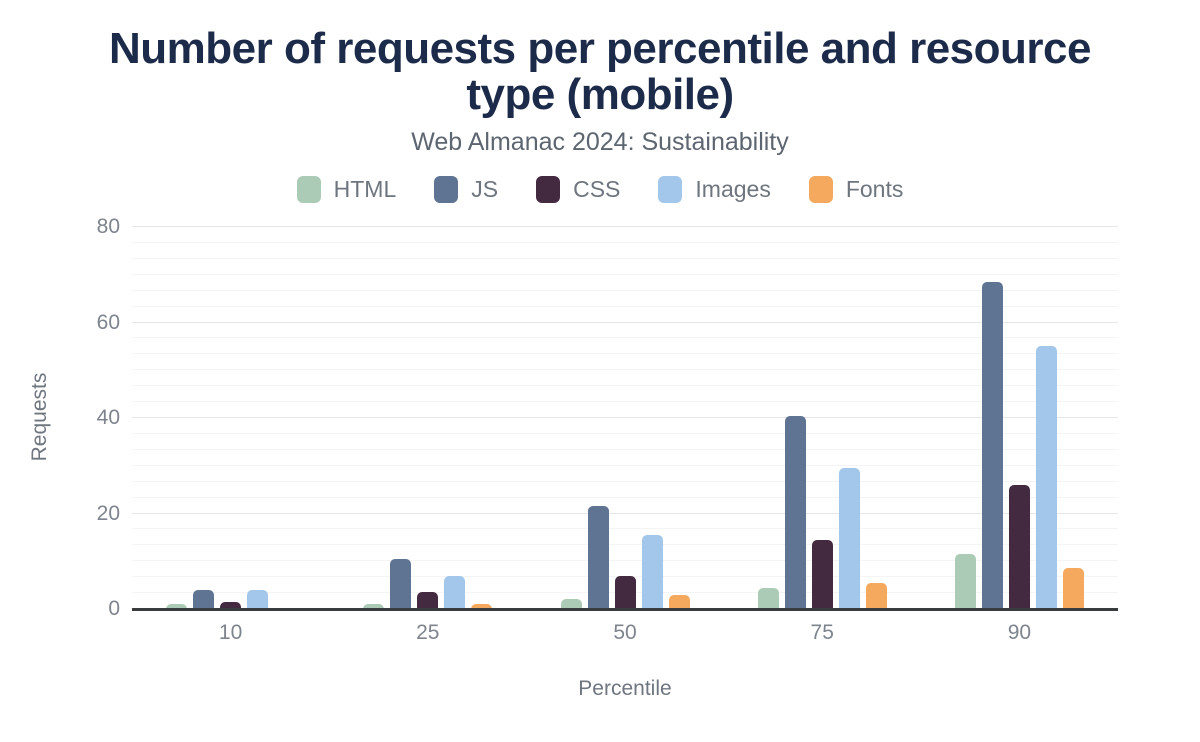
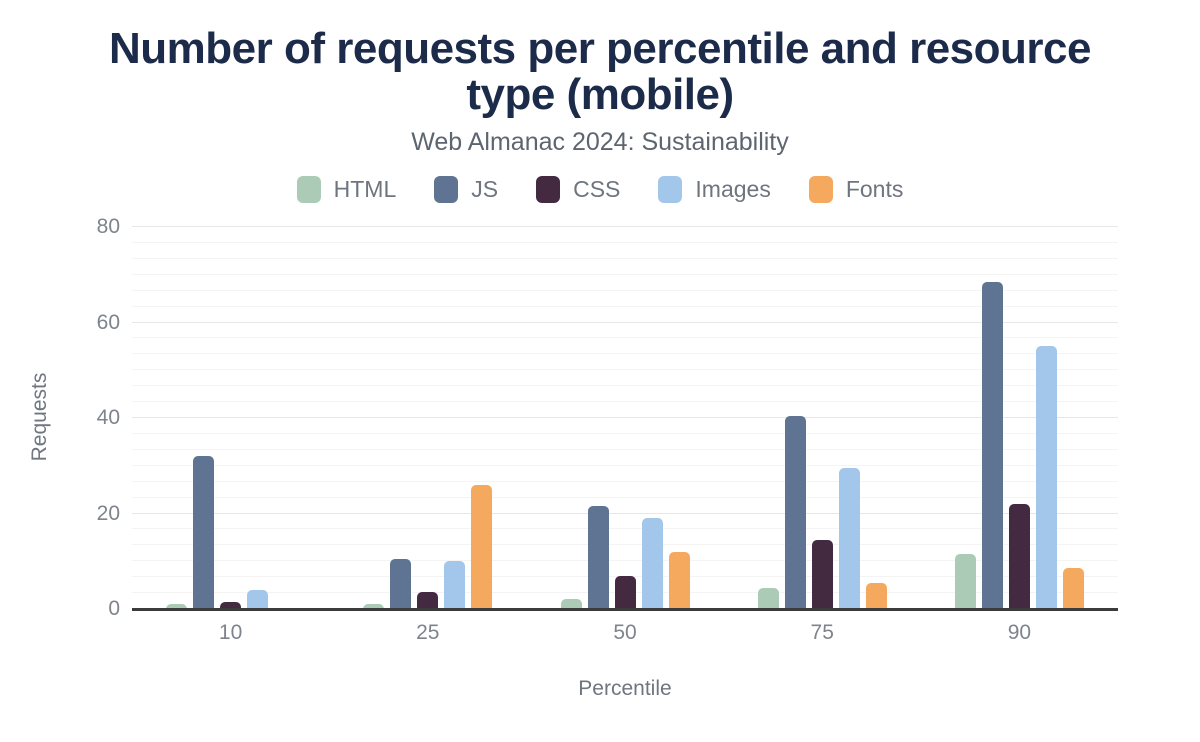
JS/10: 4 -> 32
Images/25: 7 -> 10
Fonts/25: 1 -> 26
Images/50: 16 -> 19
Fonts/50: 3 -> 12
CSS/90: 26 -> 22
